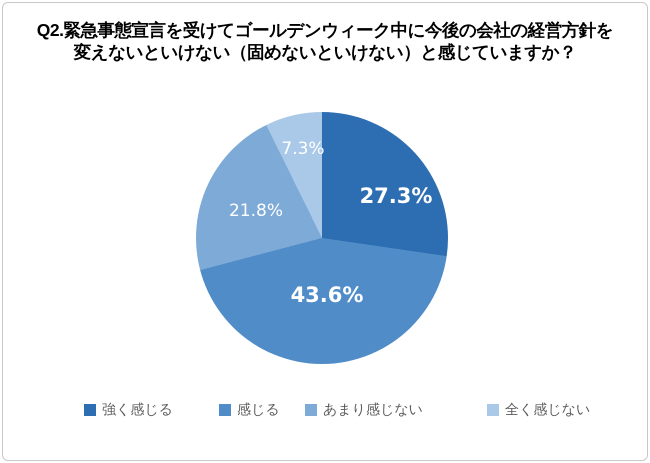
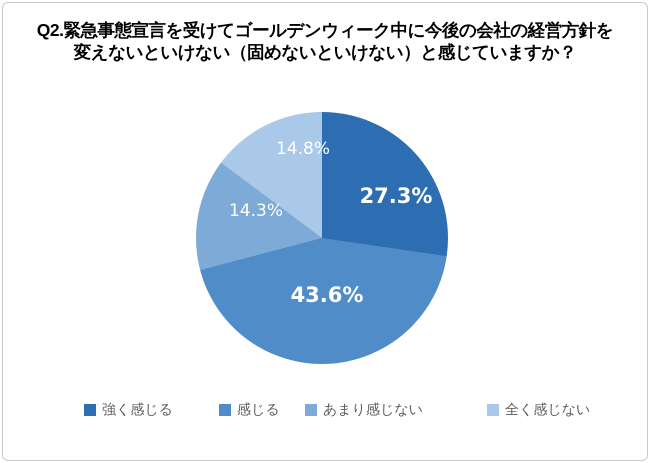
あまり感じない: 21.8% -> 14.3%
全く感じない: 7.3% -> 14.8%
